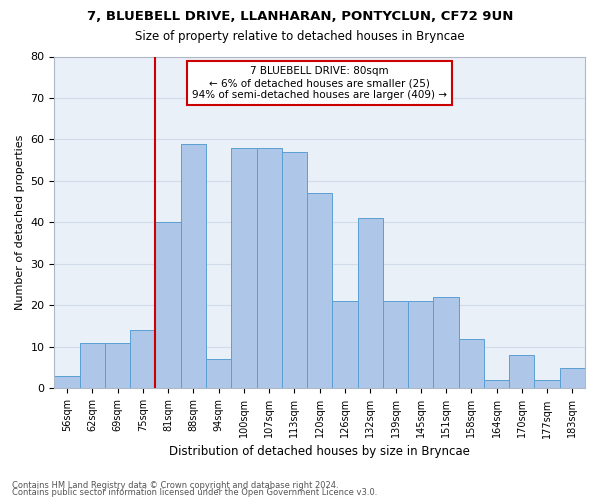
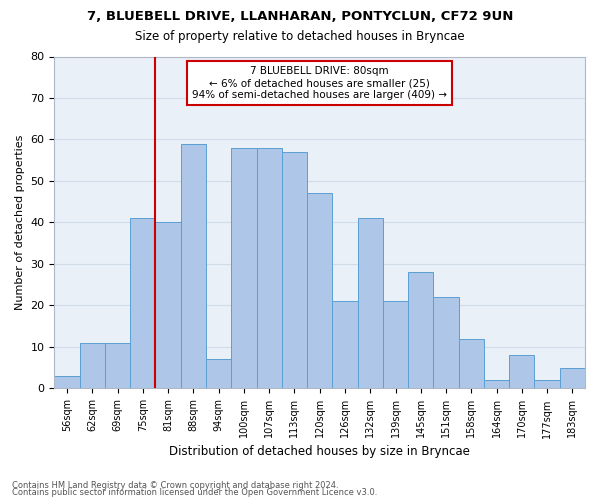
75sqm: 14 -> 41
145sqm: 21 -> 28
